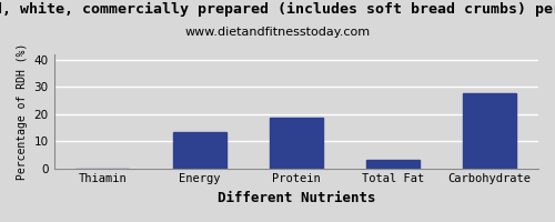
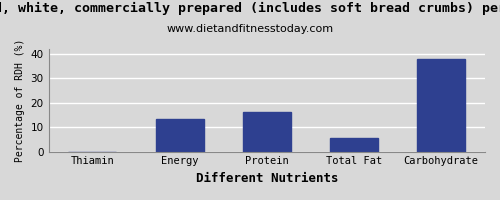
Protein: 18.5 -> 16.3
Total Fat: 3.0 -> 5.5
Carbohydrate: 27.5 -> 38.0
